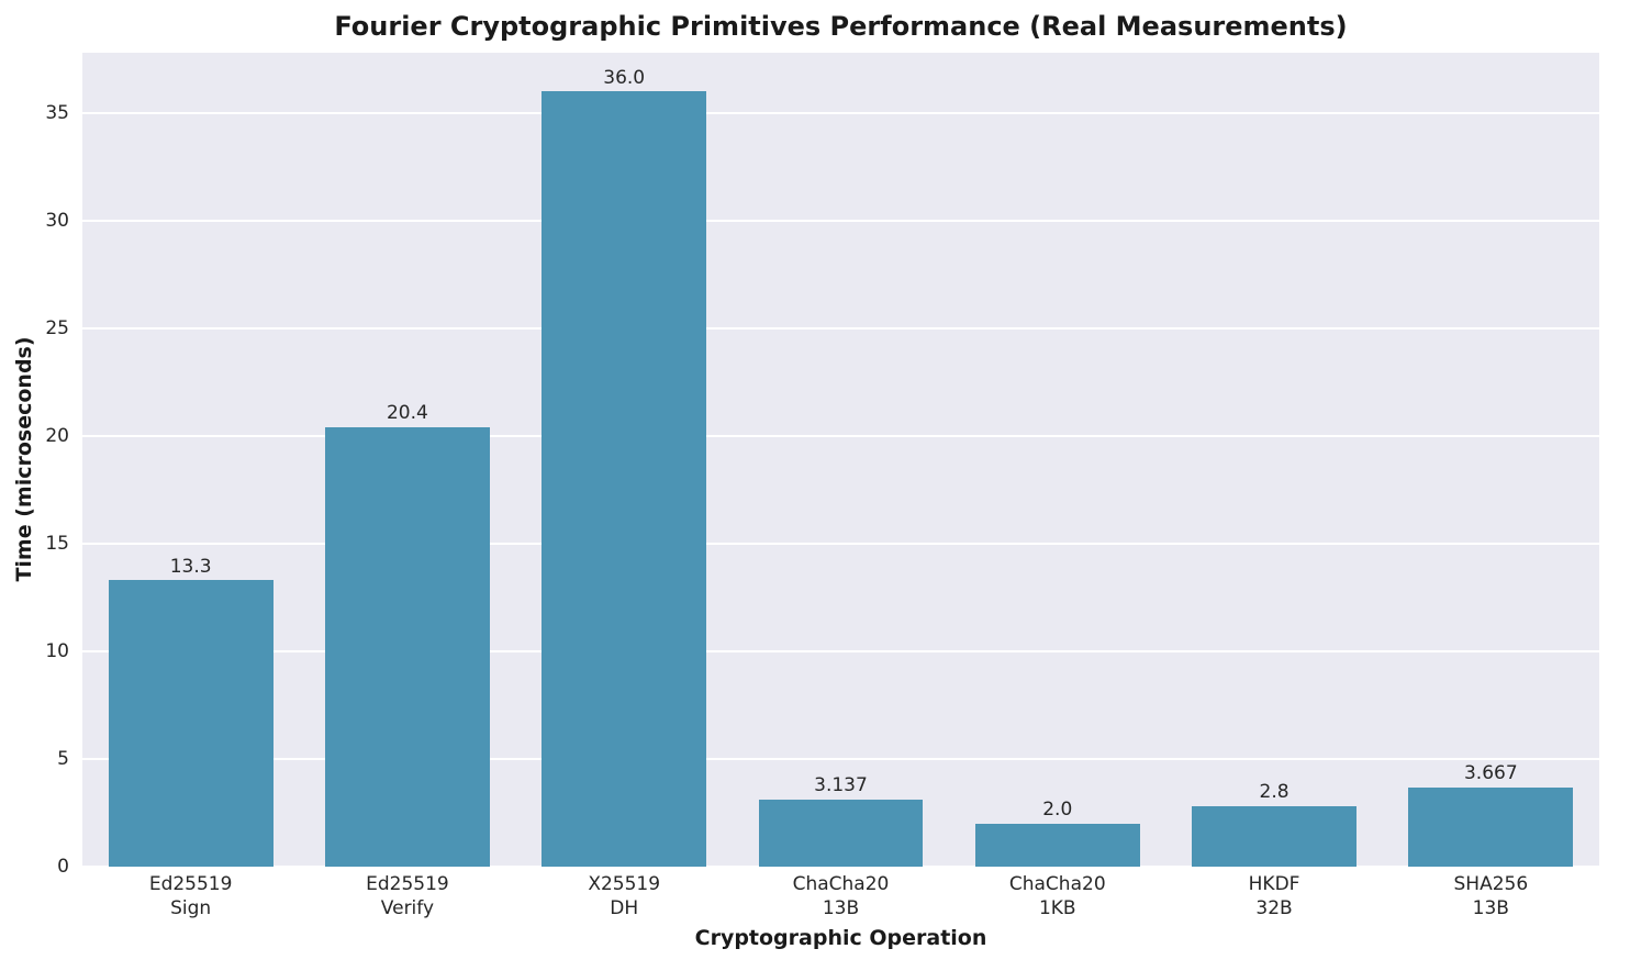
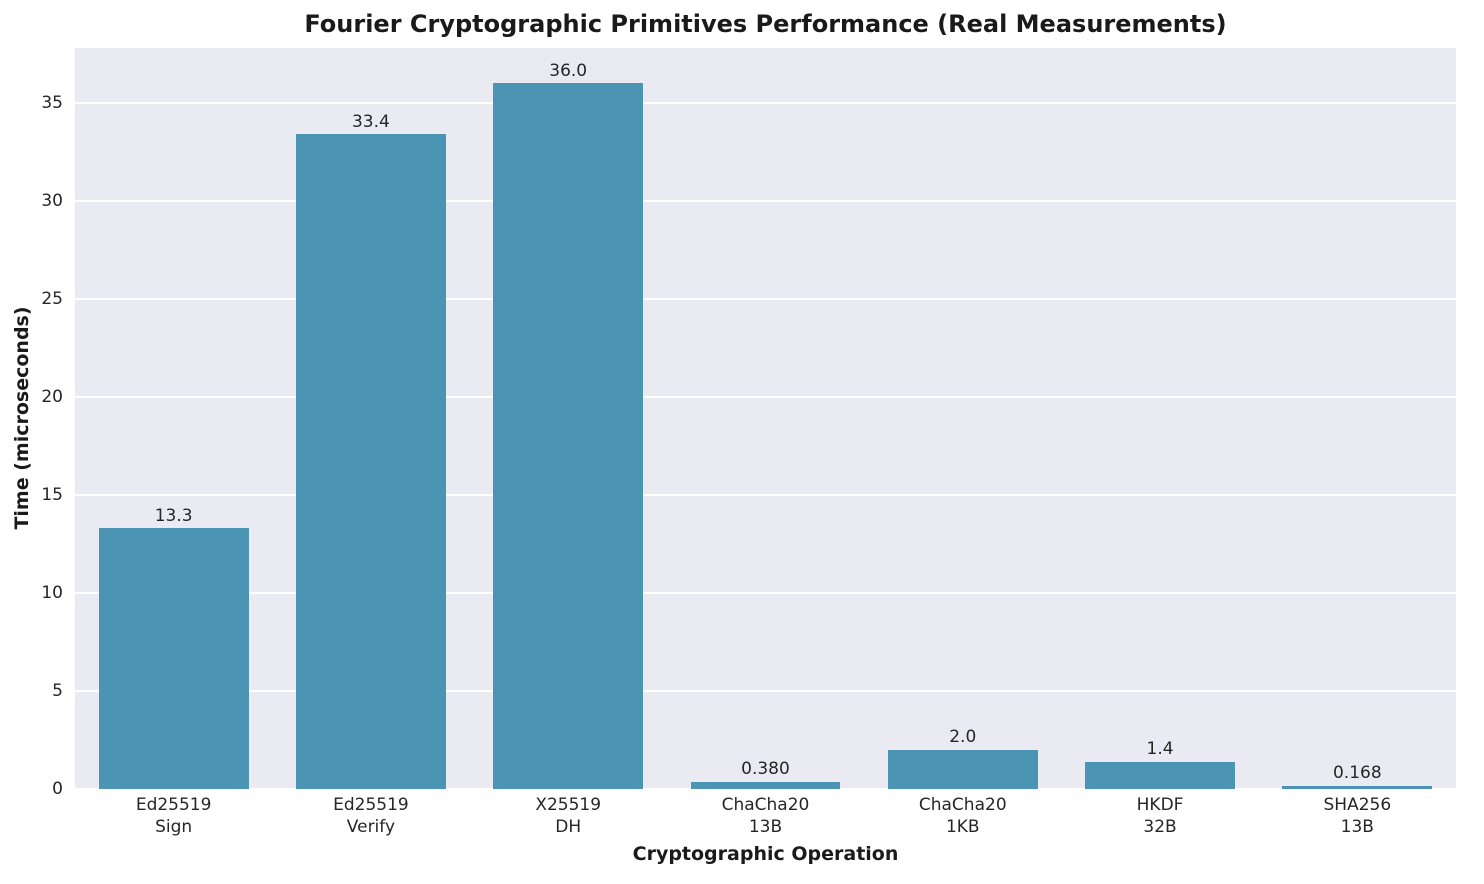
Ed25519 Verify: 20.4 -> 33.4
ChaCha20 13B: 3.137 -> 0.380
HKDF 32B: 2.8 -> 1.4
SHA256 13B: 3.667 -> 0.168
